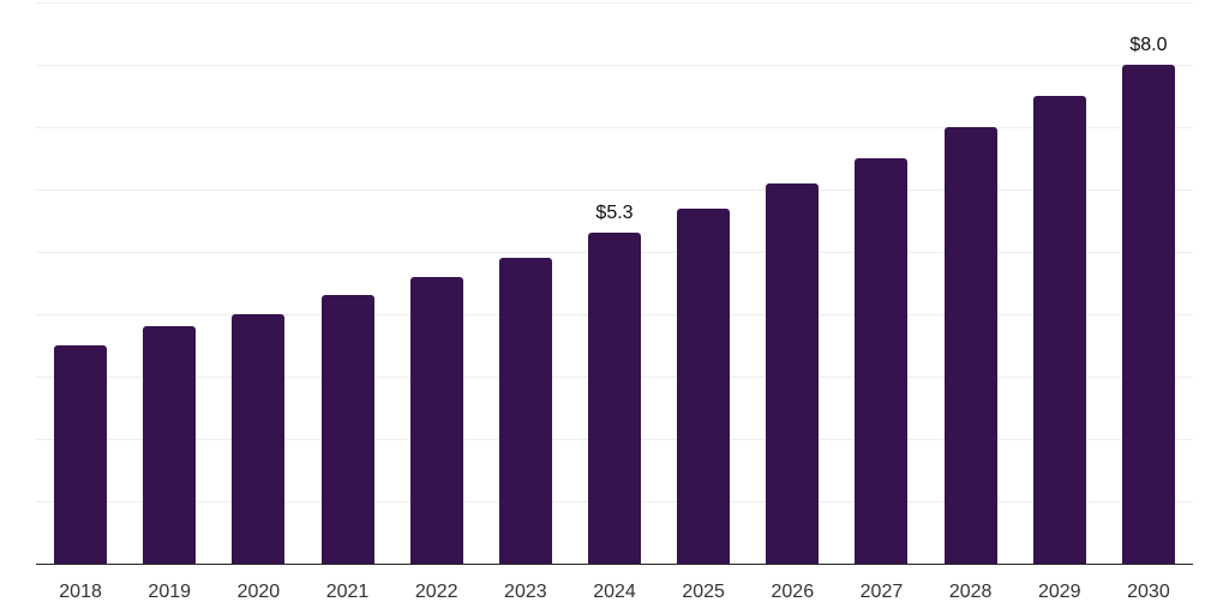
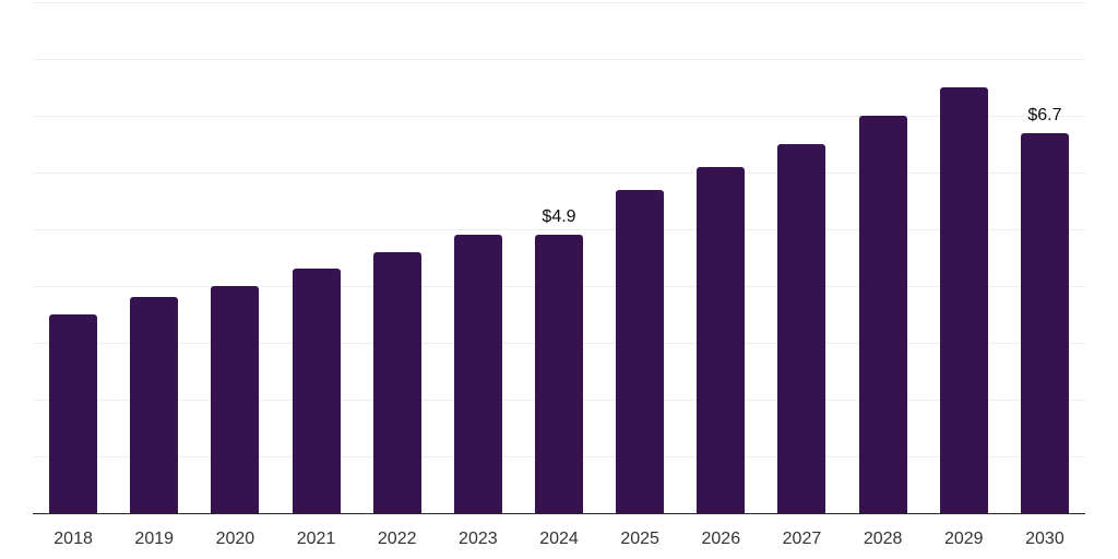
2024: $5.3 -> $4.9
2030: $8.0 -> $6.7
